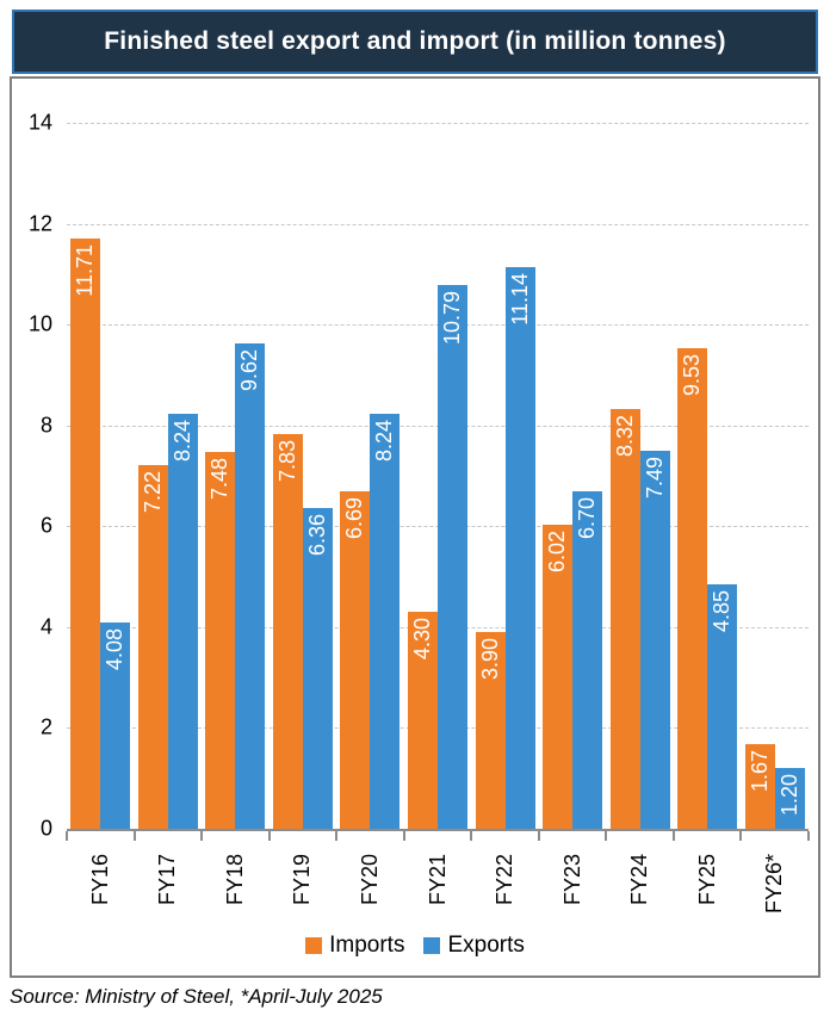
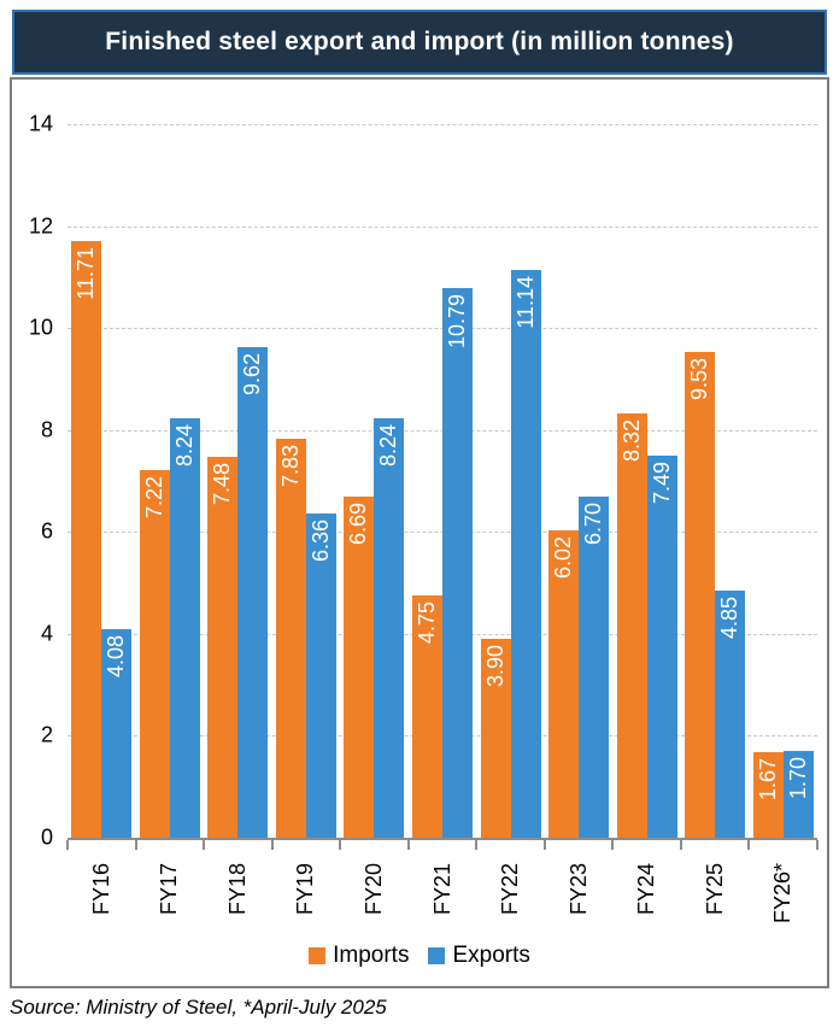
Imports/FY21: 4.30 -> 4.75
Exports/FY26*: 1.20 -> 1.70
